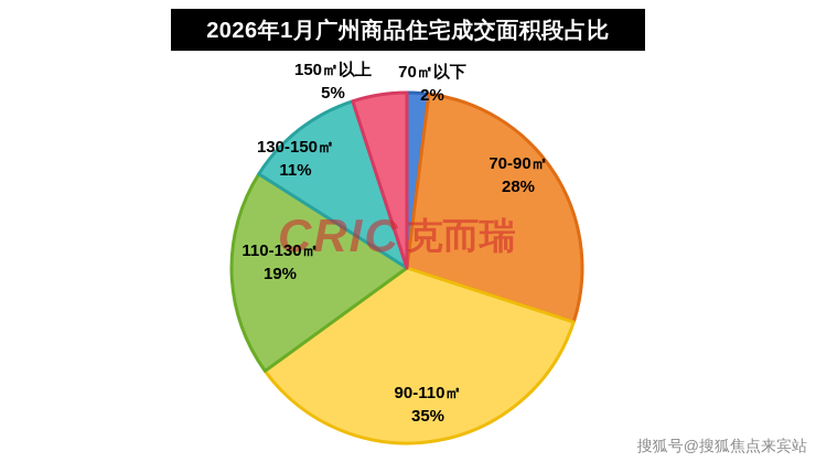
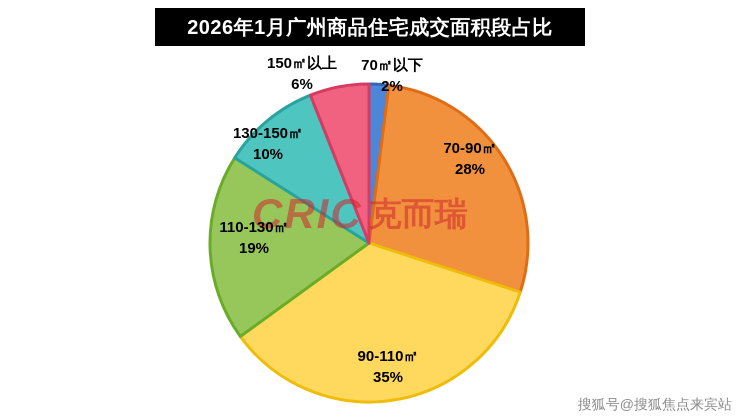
130-150㎡: 11% -> 10%
150㎡以上: 5% -> 6%
